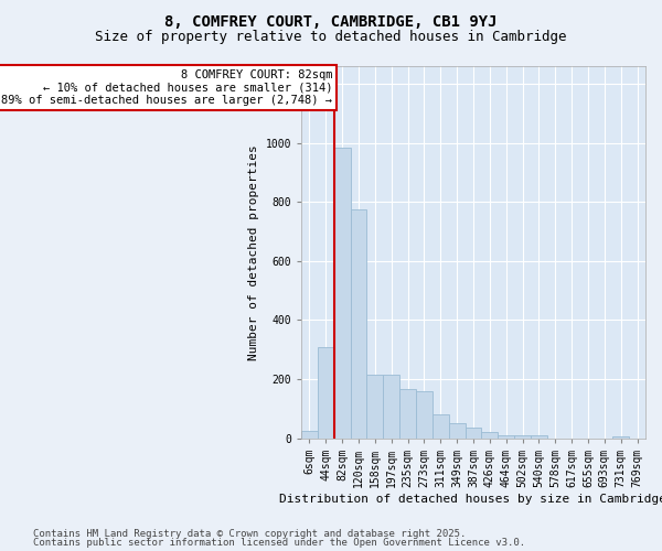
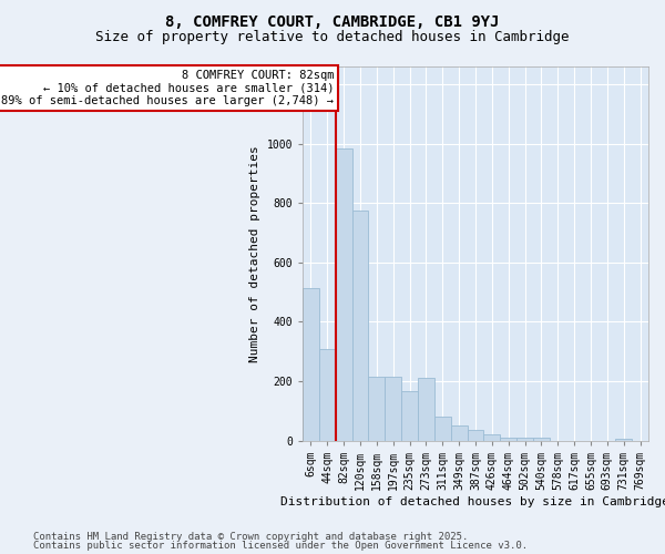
6sqm: 25 -> 515
273sqm: 160 -> 210
